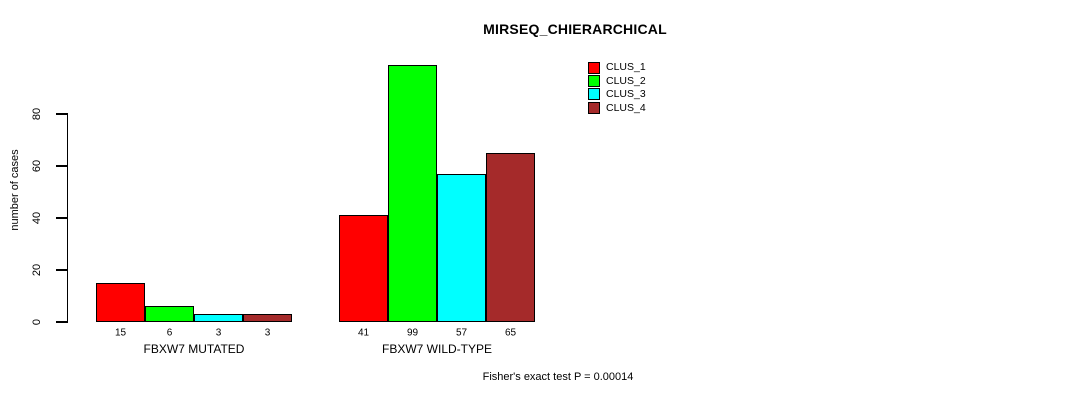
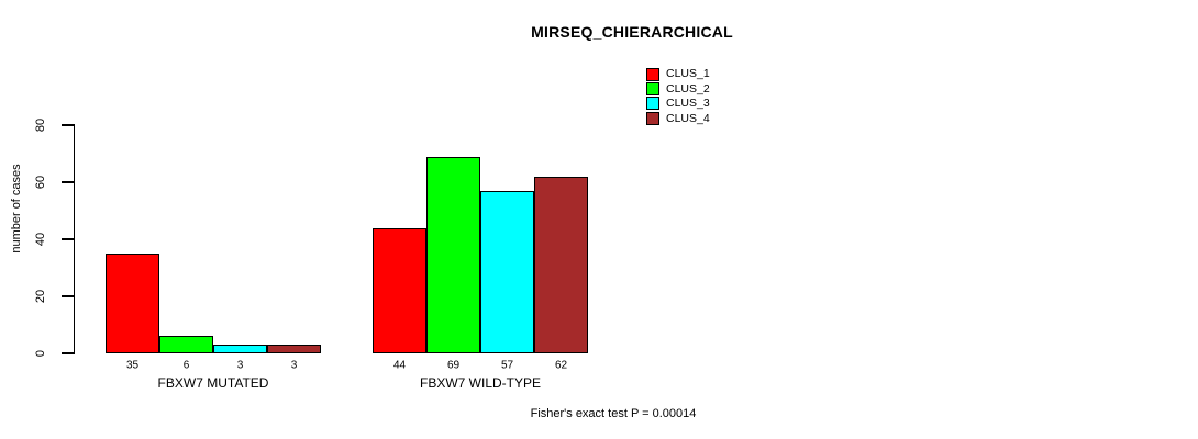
CLUS_1/FBXW7 MUTATED: 15 -> 35
CLUS_1/FBXW7 WILD-TYPE: 41 -> 44
CLUS_2/FBXW7 WILD-TYPE: 99 -> 69
CLUS_4/FBXW7 WILD-TYPE: 65 -> 62
